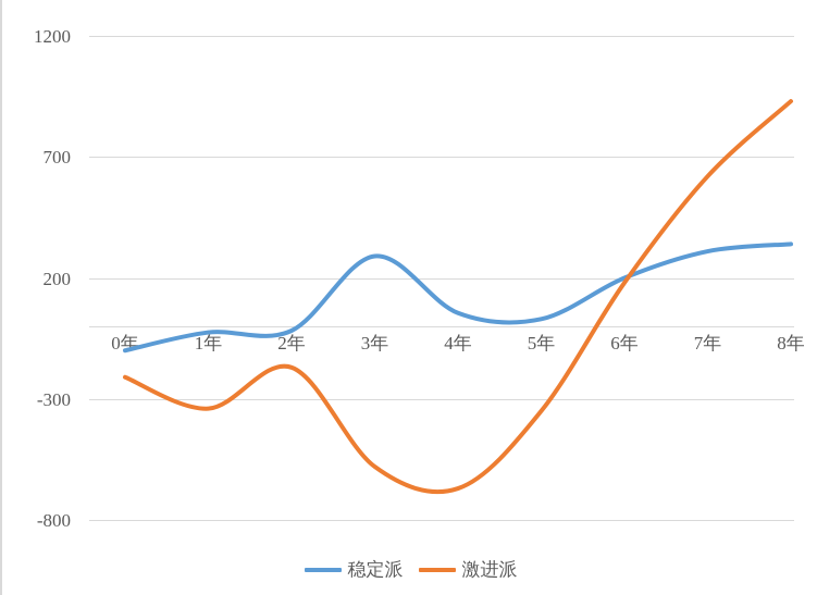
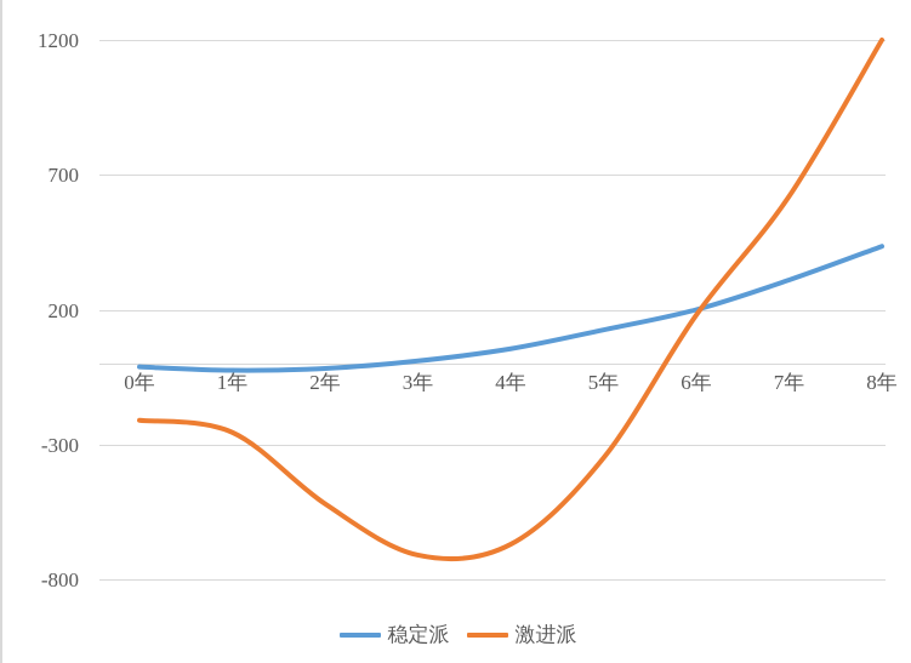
稳定派/0年: -100 -> -10
激进派/1年: -340 -> -260
激进派/2年: -170 -> -520
稳定派/3年: 290 -> 10
激进派/3年: -580 -> -710
稳定派/5年: 30 -> 120
稳定派/8年: 340 -> 440
激进派/8年: 930 -> 1200
